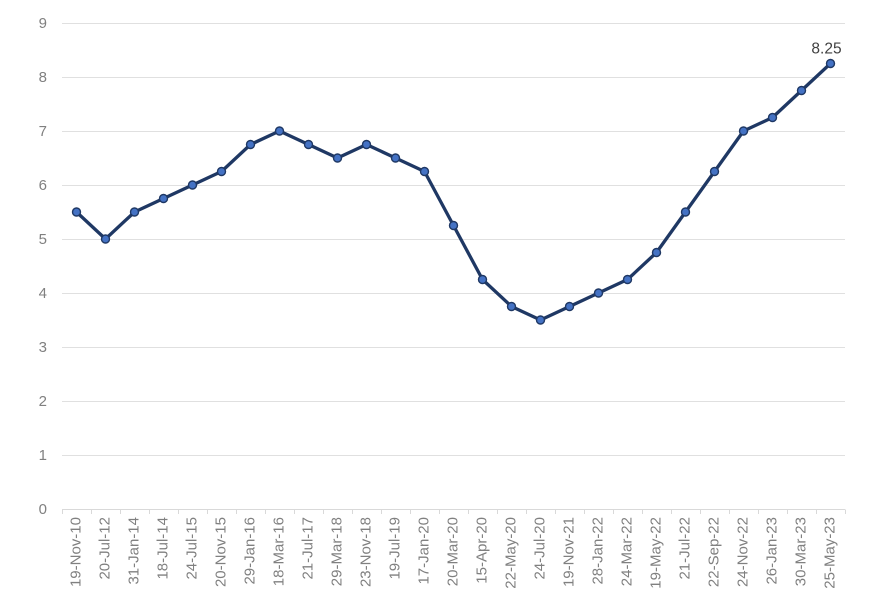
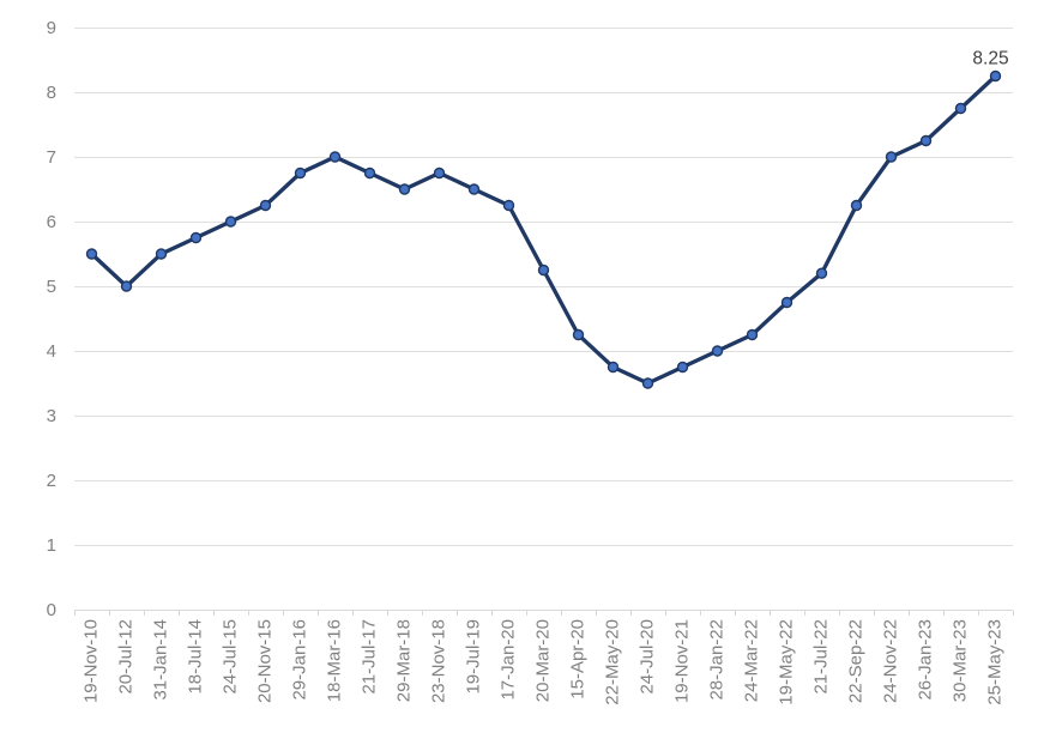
21-Jul-22: 5.5 -> 5.2
